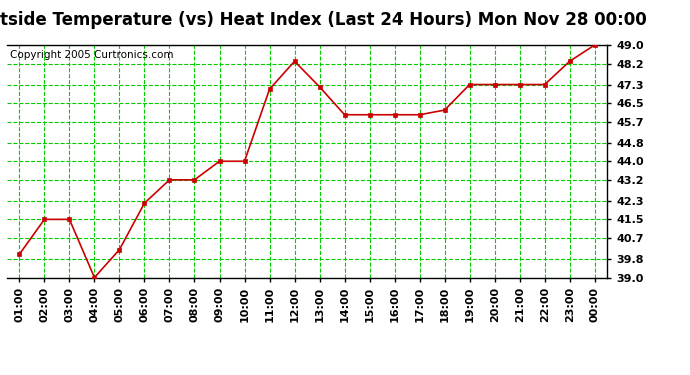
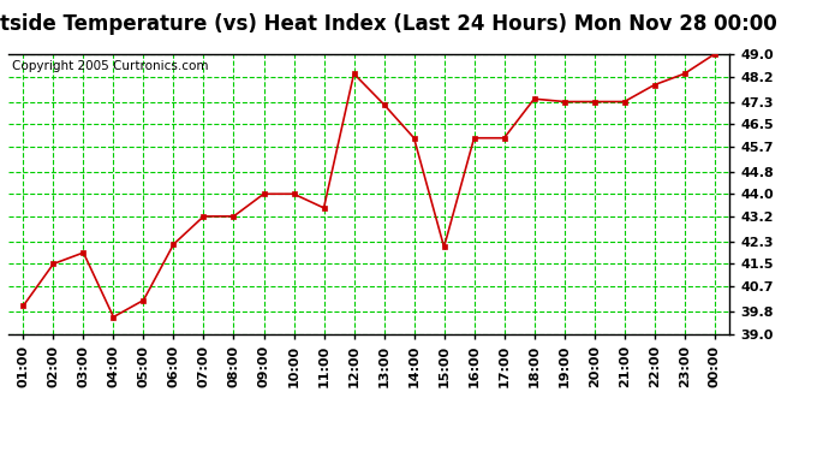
03:00: 41.5 -> 41.9
04:00: 39.0 -> 39.6
11:00: 47.1 -> 43.5
15:00: 46.0 -> 42.1
18:00: 46.2 -> 47.4
22:00: 47.3 -> 47.9
